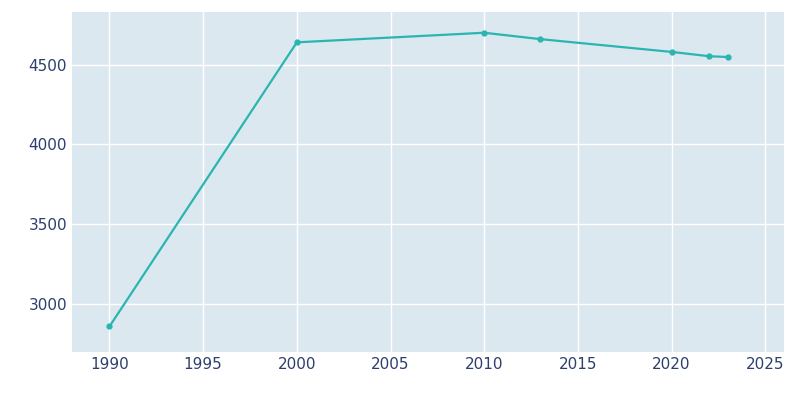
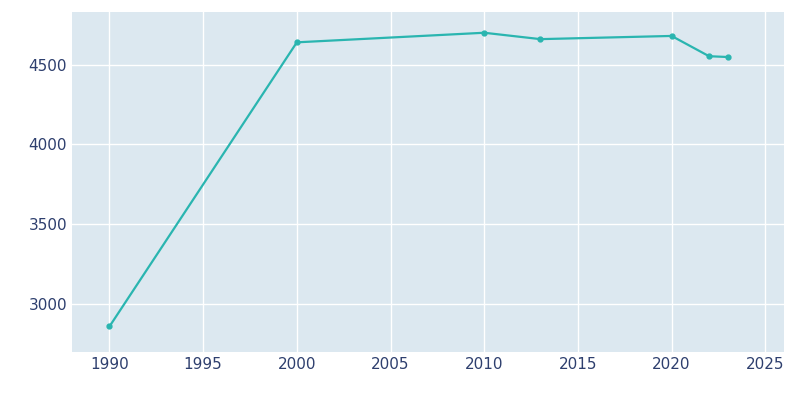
2020: 4580 -> 4680
